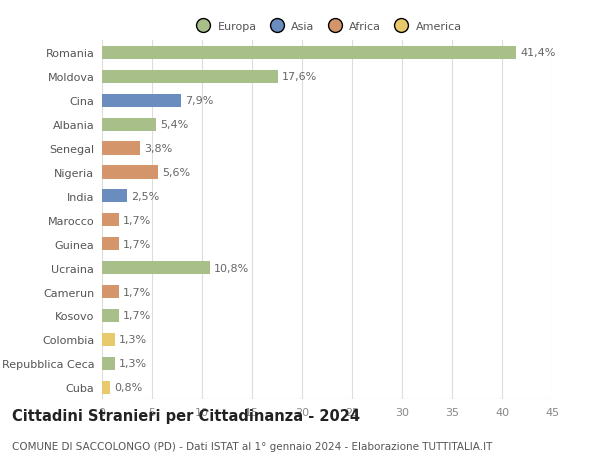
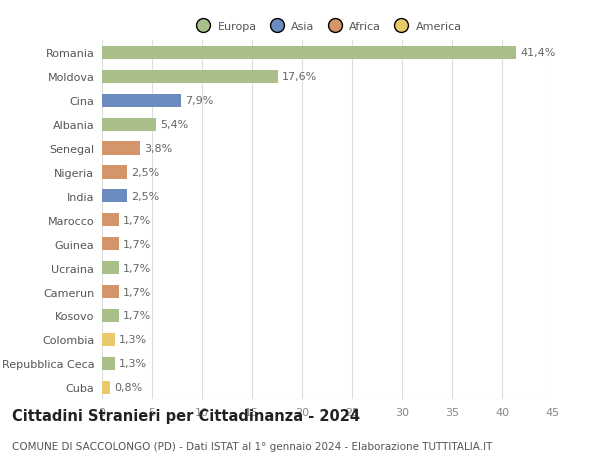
Nigeria: 5,6% -> 2,5%
Ucraina: 10,8% -> 1,7%
